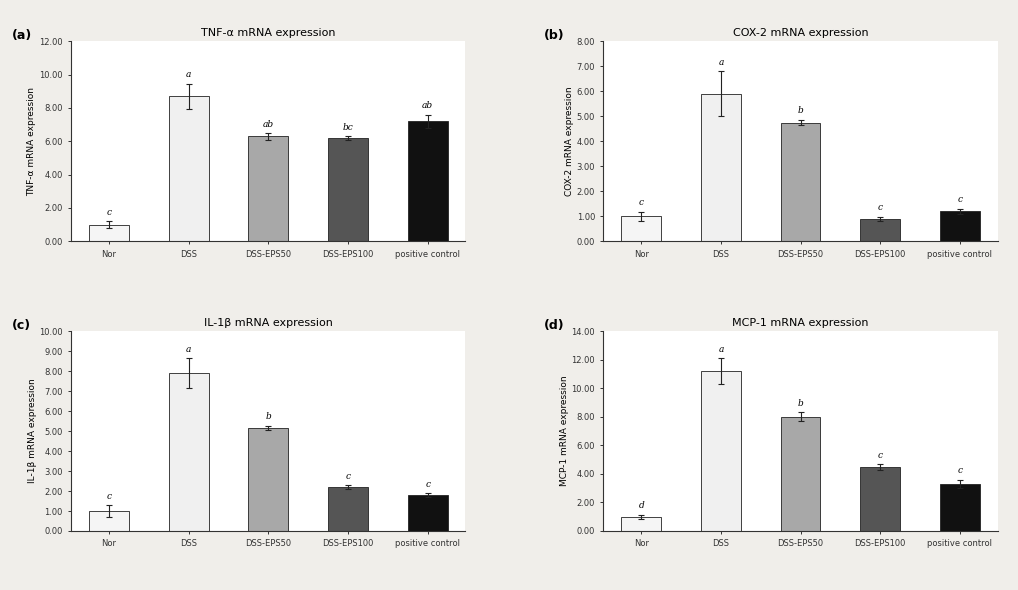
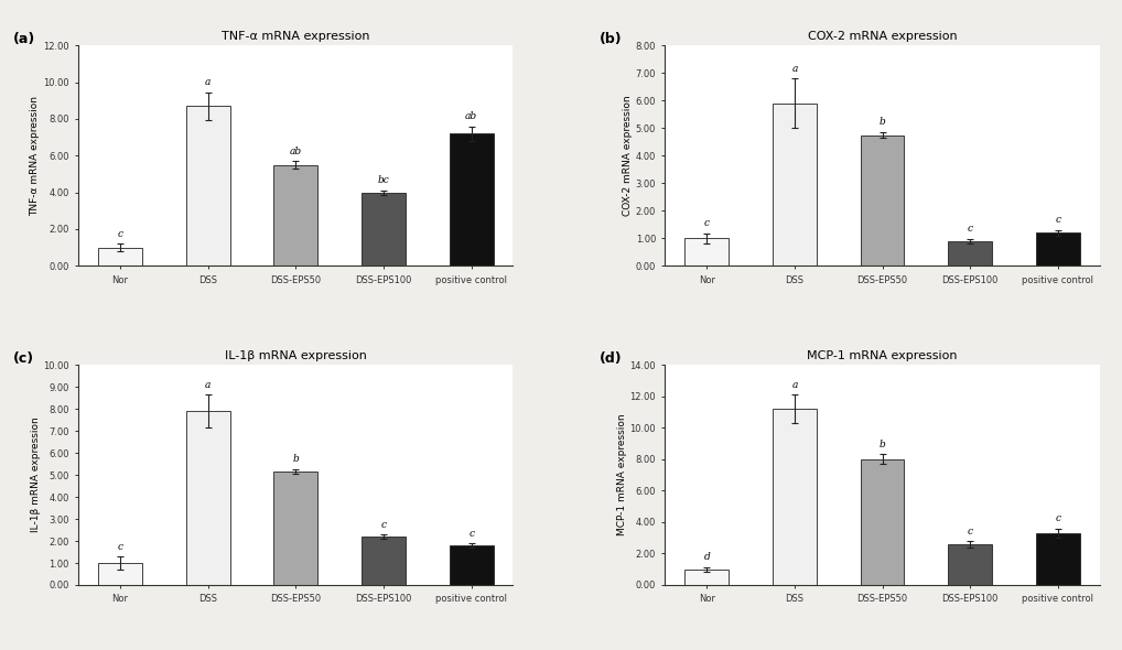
TNF-α mRNA expression/DSS-EPS50: 6.3 -> 5.5
TNF-α mRNA expression/DSS-EPS100: 6.2 -> 4.0
MCP-1 mRNA expression/DSS-EPS100: 4.5 -> 2.6
